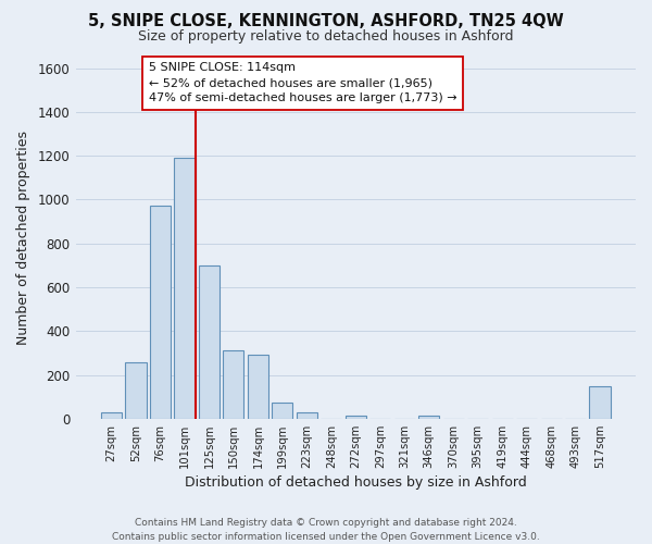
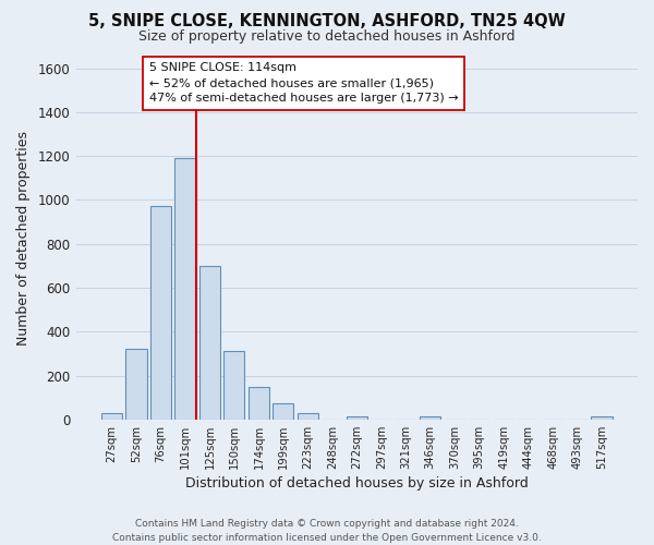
52sqm: 255 -> 320
174sqm: 290 -> 150
517sqm: 150 -> 15
